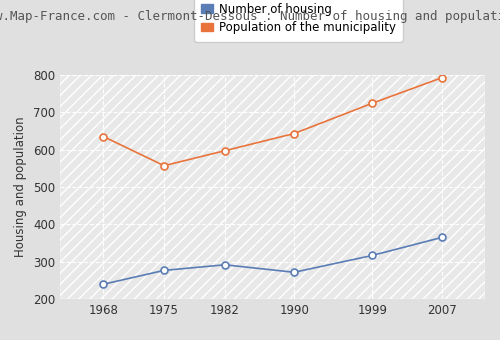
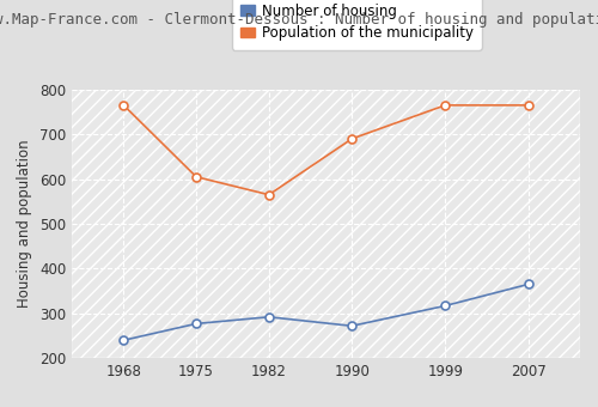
Population of the municipality/1968: 635 -> 765
Population of the municipality/1975: 557 -> 605
Population of the municipality/1982: 597 -> 565
Population of the municipality/1990: 643 -> 690
Population of the municipality/1999: 724 -> 765
Population of the municipality/2007: 792 -> 765
